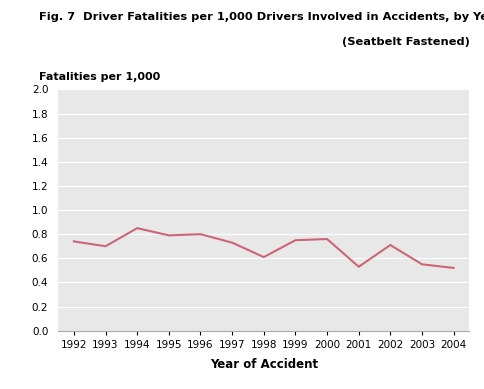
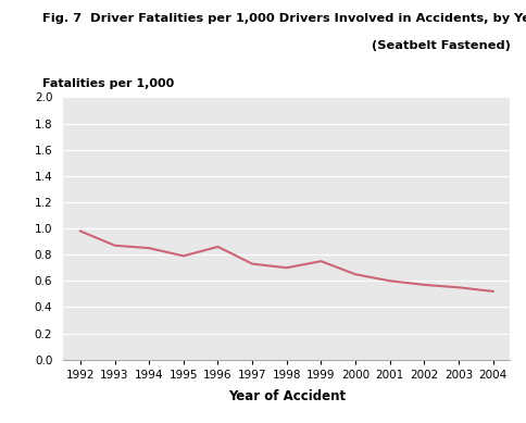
1992: 0.74 -> 0.98
1993: 0.70 -> 0.87
1996: 0.80 -> 0.86
1998: 0.61 -> 0.70
2000: 0.76 -> 0.65
2001: 0.53 -> 0.60
2002: 0.71 -> 0.57
